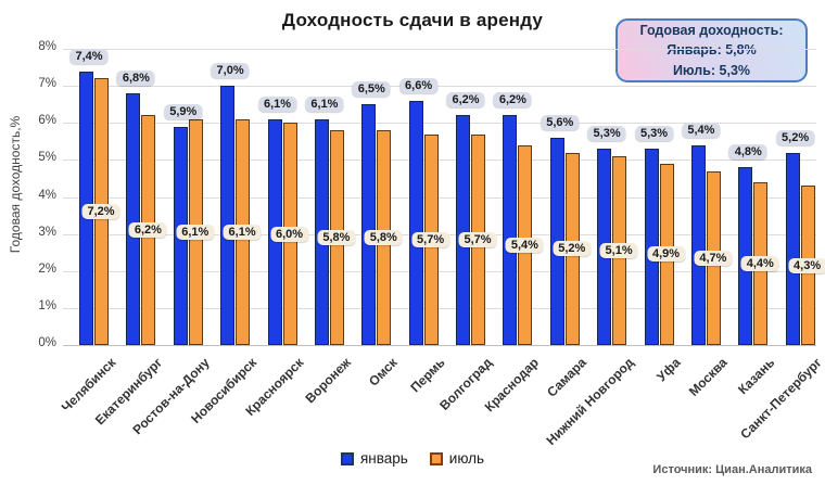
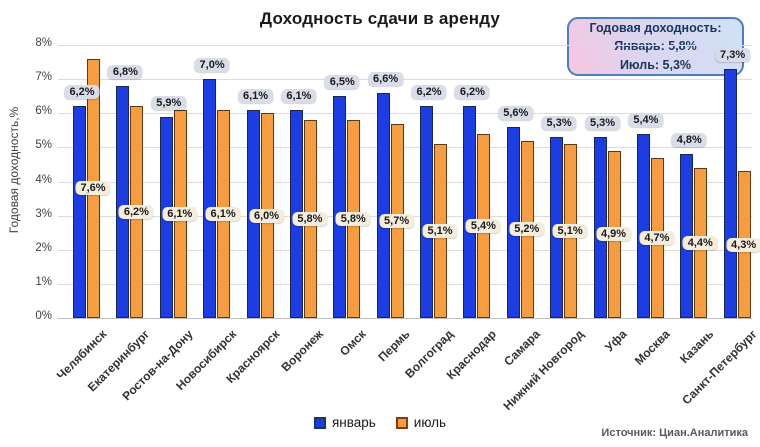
январь/Челябинск: 7,4% -> 6,2%
июль/Челябинск: 7,2% -> 7,6%
июль/Волгоград: 5,7% -> 5,1%
январь/Санкт-Петербург: 5,2% -> 7,3%
